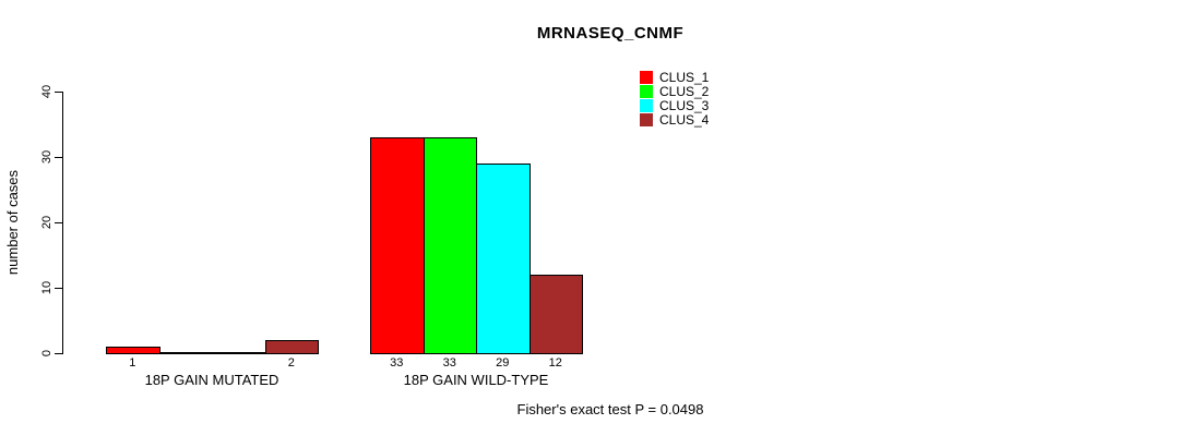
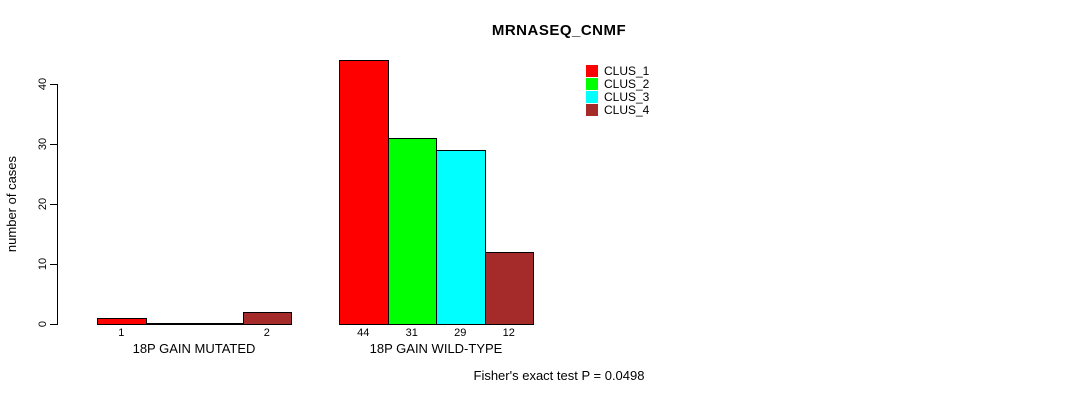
CLUS_1/18P GAIN WILD-TYPE: 33 -> 44
CLUS_2/18P GAIN WILD-TYPE: 33 -> 31
